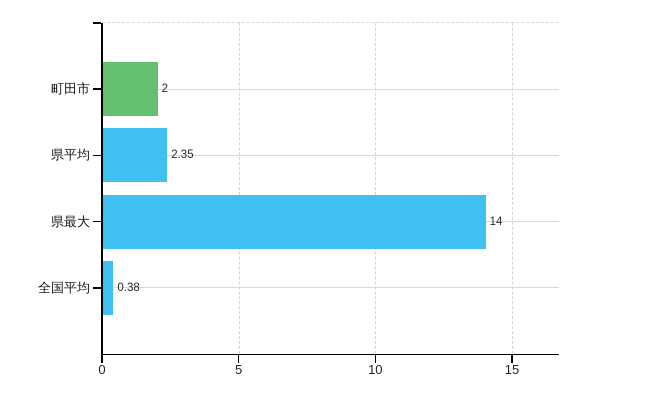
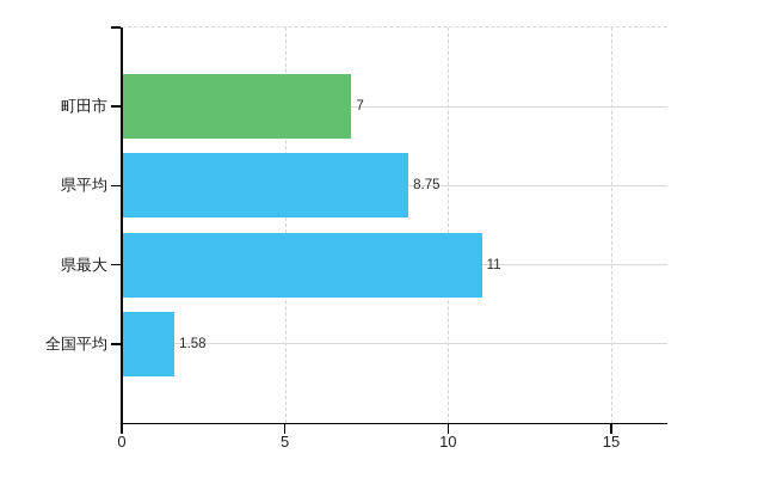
町田市: 2 -> 7
県平均: 2.35 -> 8.75
県最大: 14 -> 11
全国平均: 0.38 -> 1.58
